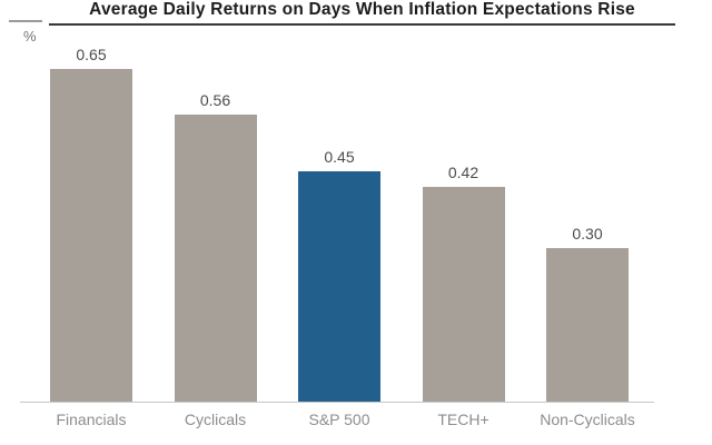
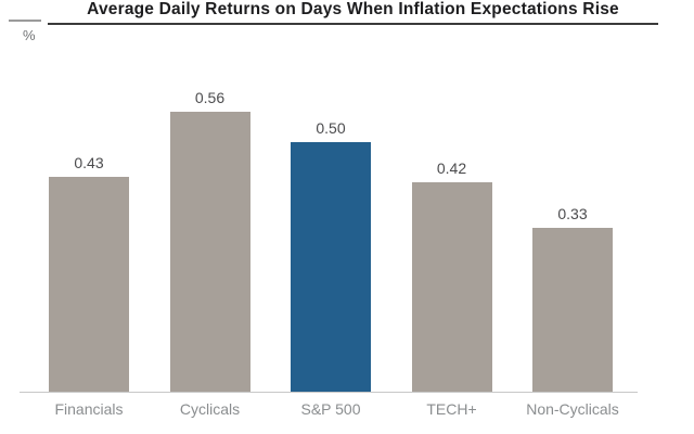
Financials: 0.65 -> 0.43
S&P 500: 0.45 -> 0.50
Non-Cyclicals: 0.30 -> 0.33
